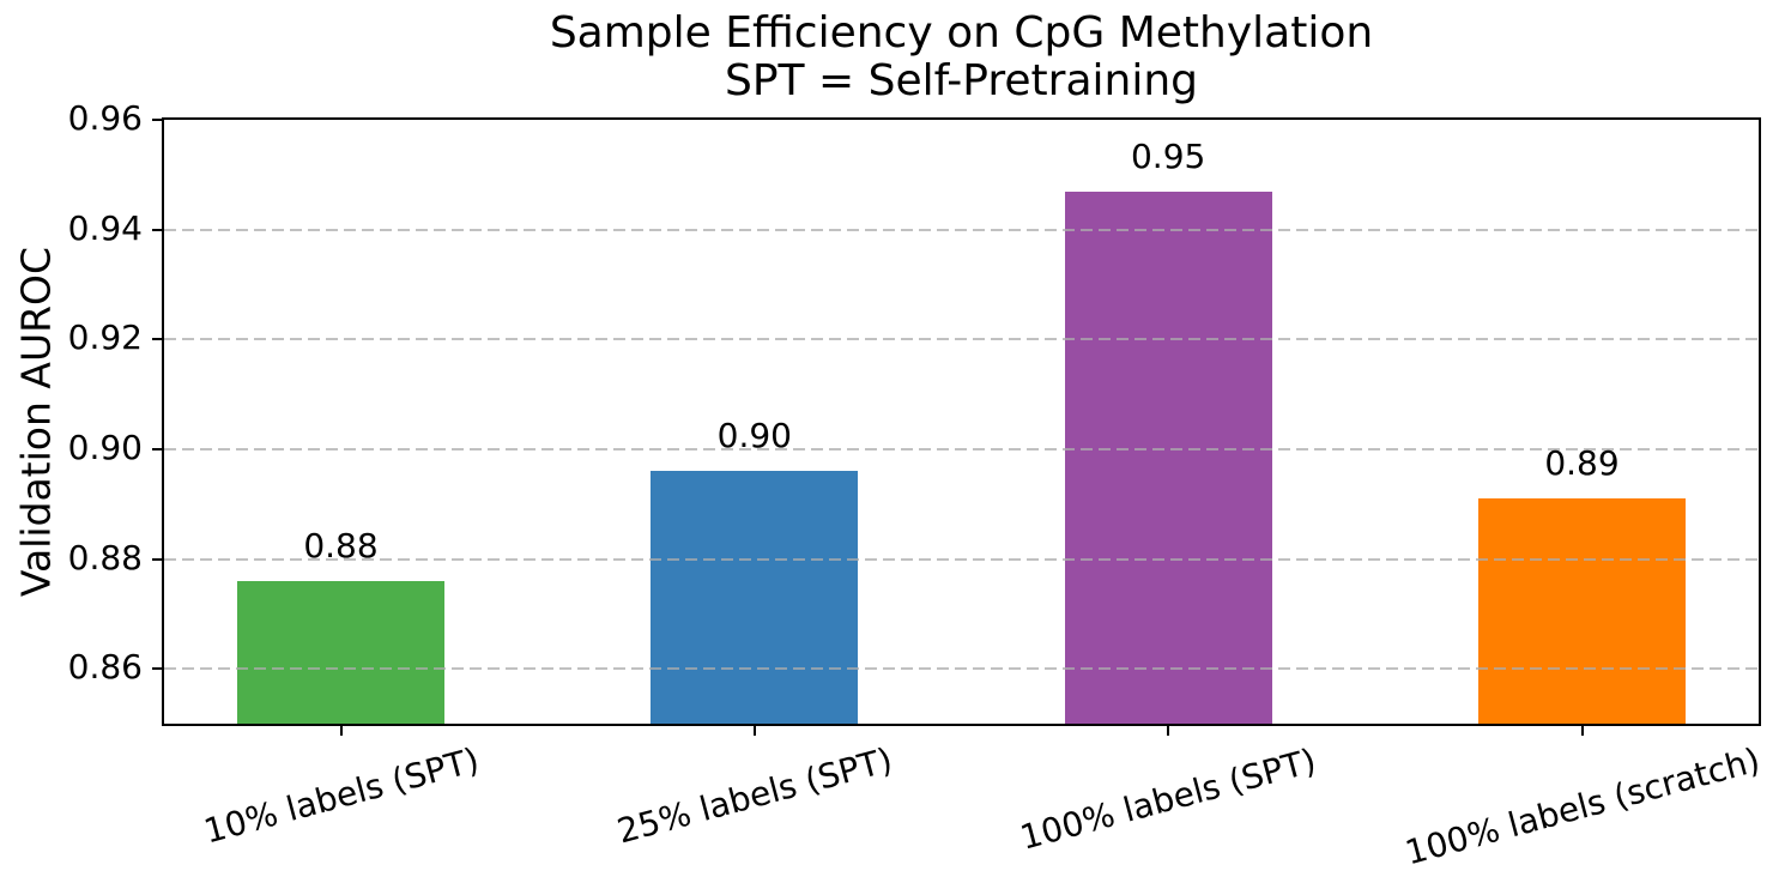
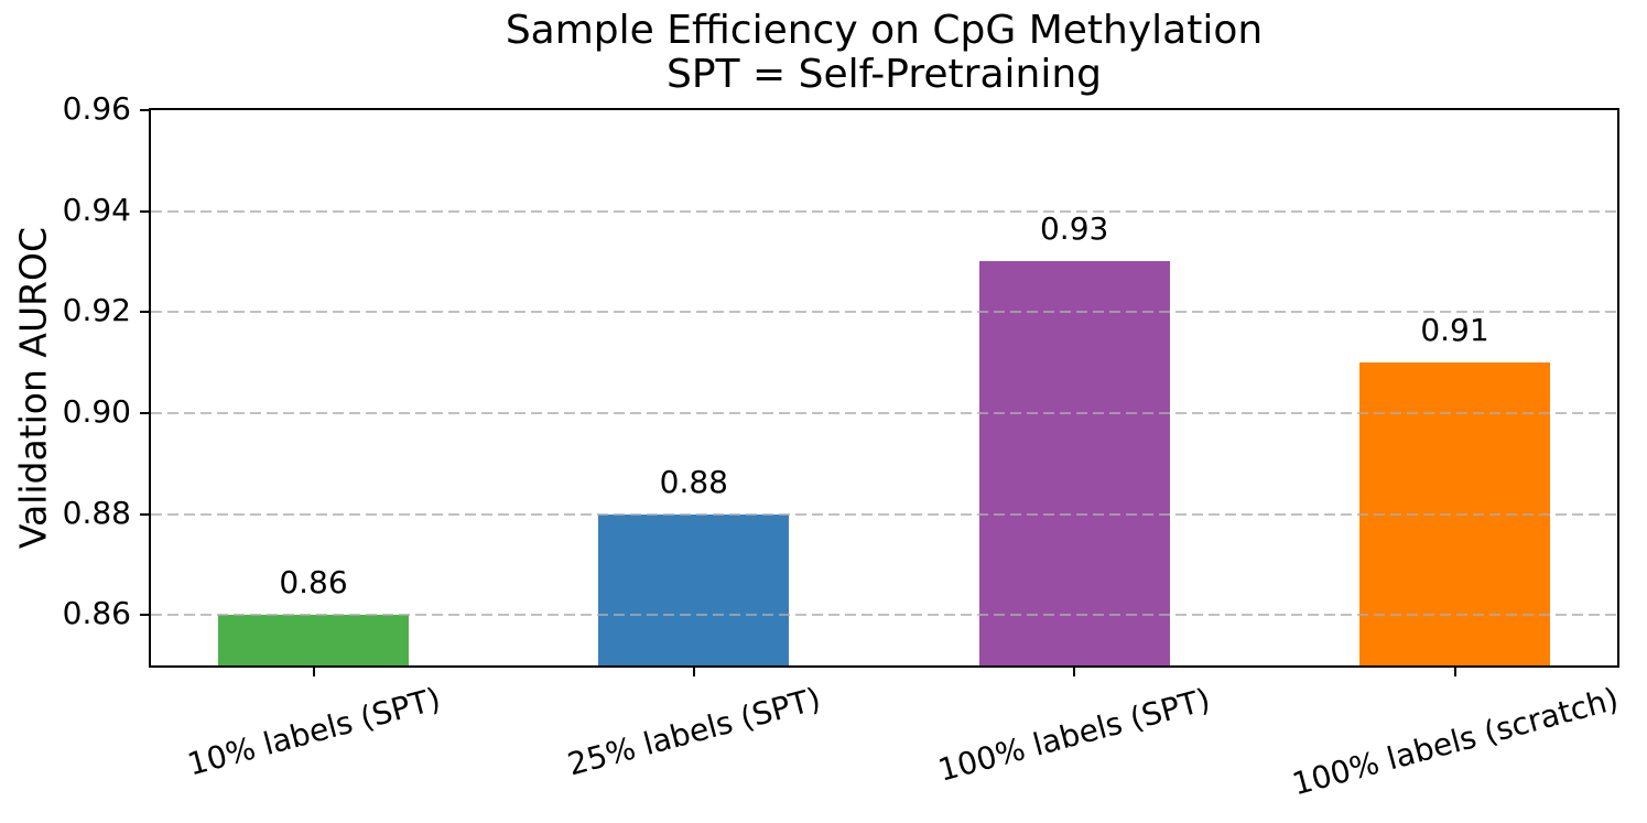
10% labels (SPT): 0.88 -> 0.86
25% labels (SPT): 0.90 -> 0.88
100% labels (SPT): 0.95 -> 0.93
100% labels (scratch): 0.89 -> 0.91
